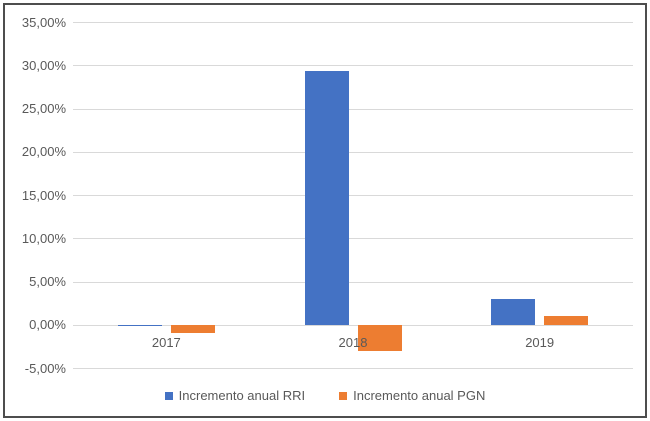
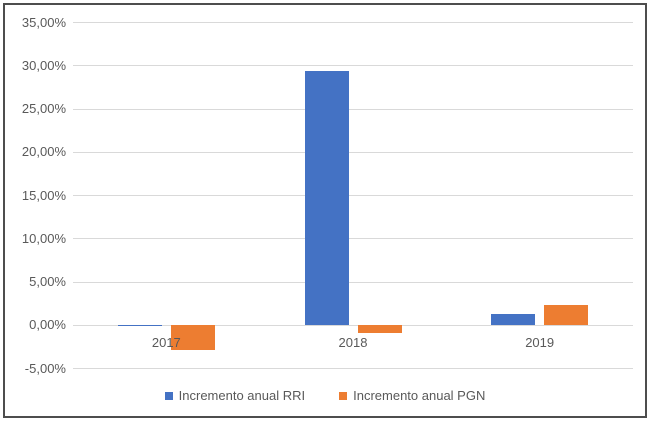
Incremento anual PGN/2017: -1% -> -3%
Incremento anual PGN/2018: -3% -> -1%
Incremento anual RRI/2019: 3% -> 1%
Incremento anual PGN/2019: 1% -> 2%
